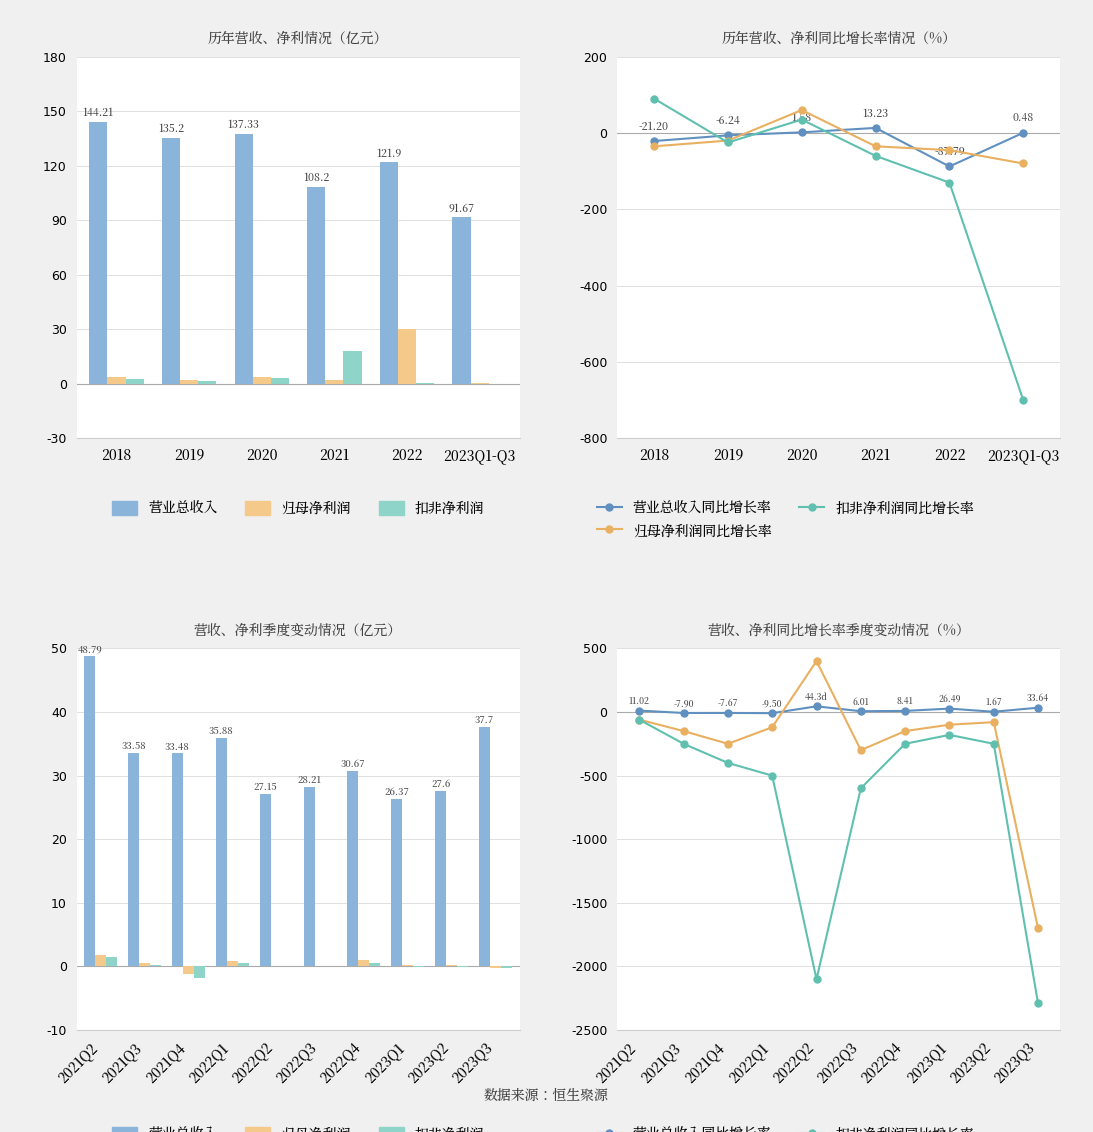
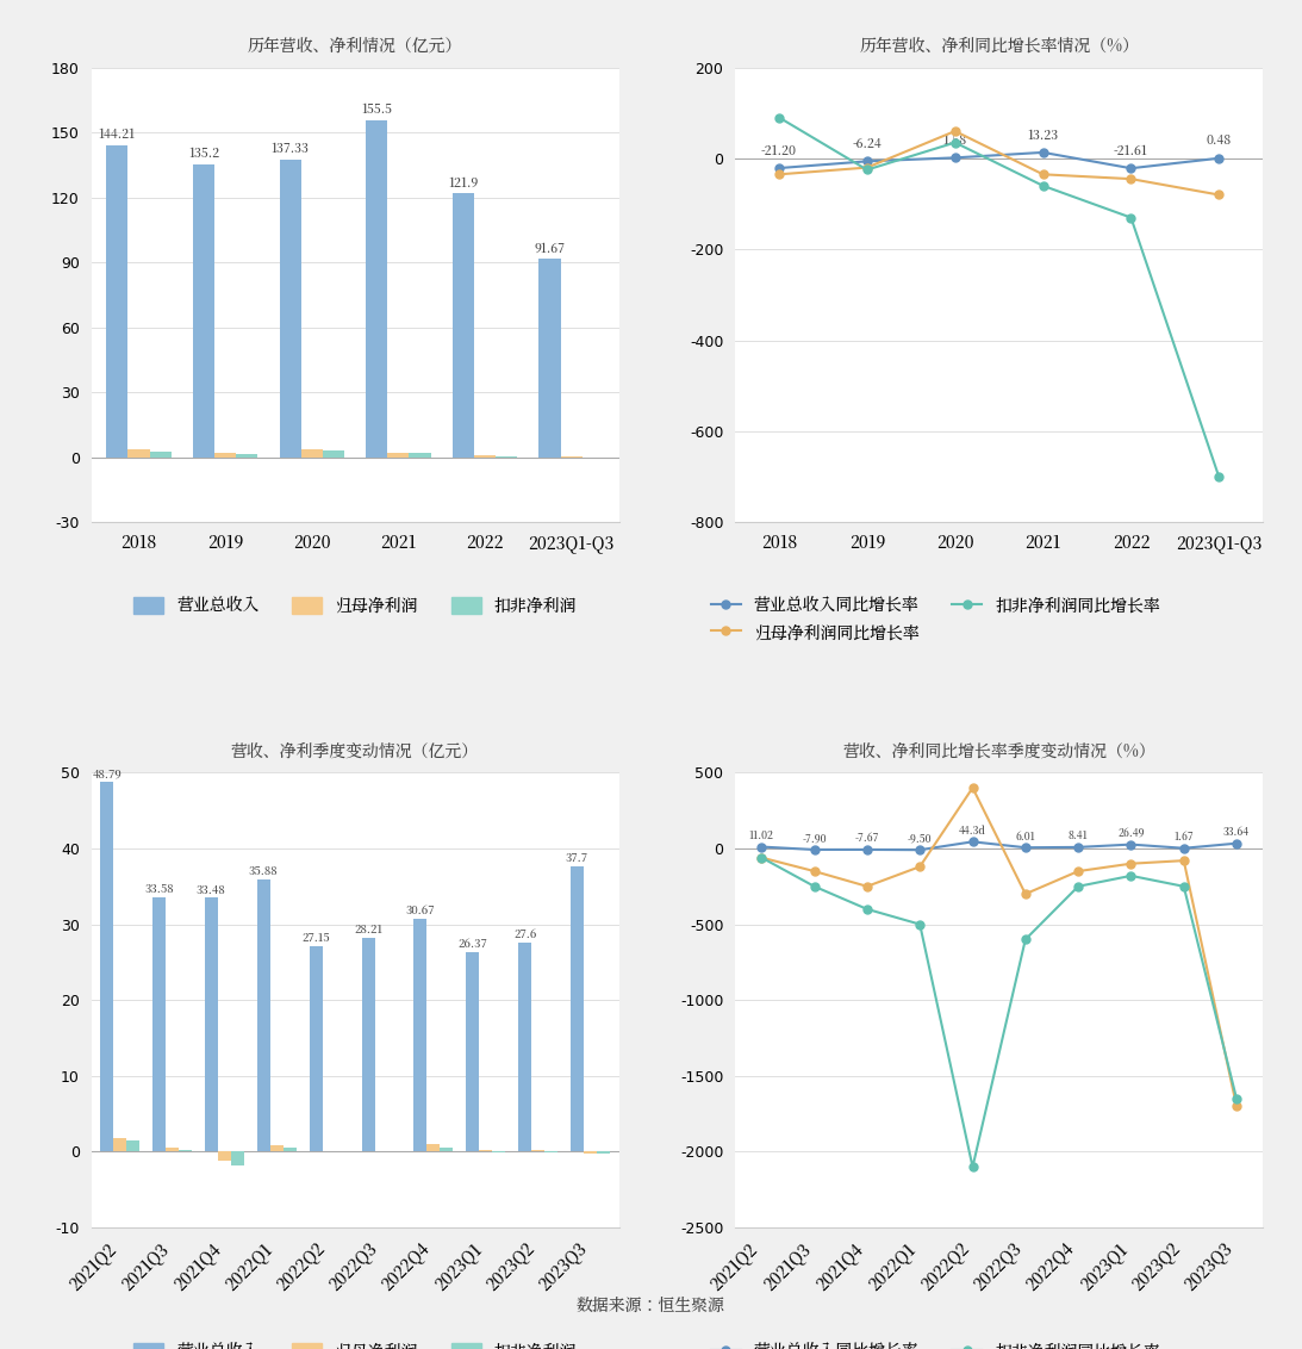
历年营收、净利情况（亿元）/营业总收入/2021: 108.2 -> 155.5
历年营收、净利情况（亿元）/扣非净利润/2021: 18 -> 2
历年营收、净利情况（亿元）/归母净利润/2022: 30 -> 1
历年营收、净利同比增长率情况（%）/营业总收入同比增长率/2022: -87.79 -> -21.61
营收、净利同比增长率季度变动情况（%）/扣非净利润同比增长率/2023Q3: -2290 -> -1650
